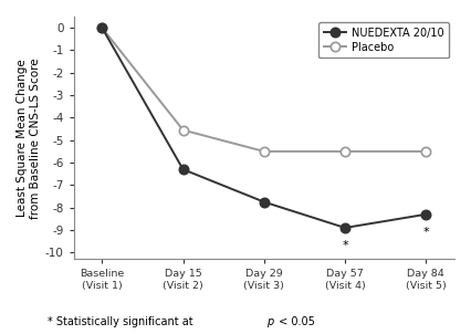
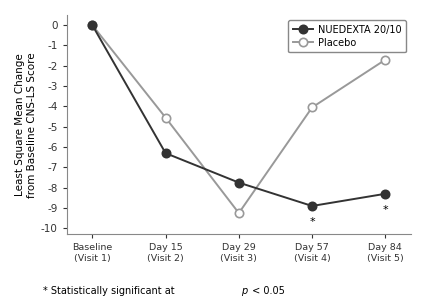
Placebo/Day 29 (Visit 3): -5.50 -> -9.25
Placebo/Day 57 (Visit 4): -5.50 -> -4.05
Placebo/Day 84 (Visit 5): -5.50 -> -1.70
